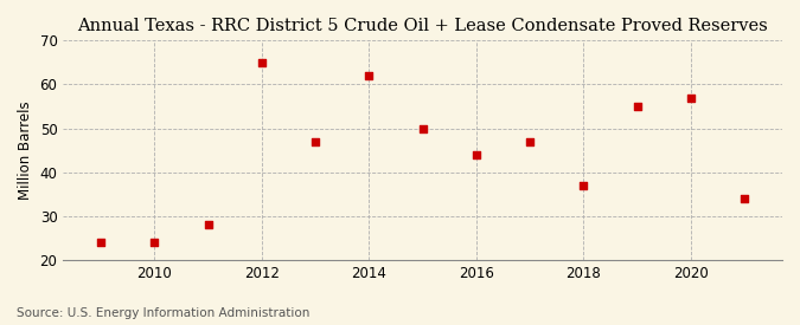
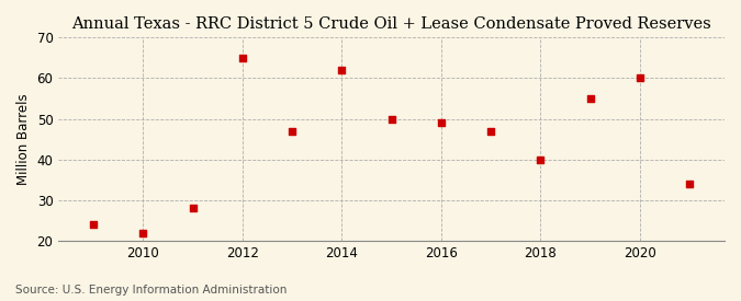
2010: 24 -> 22
2016: 44 -> 49
2018: 37 -> 40
2020: 57 -> 60
